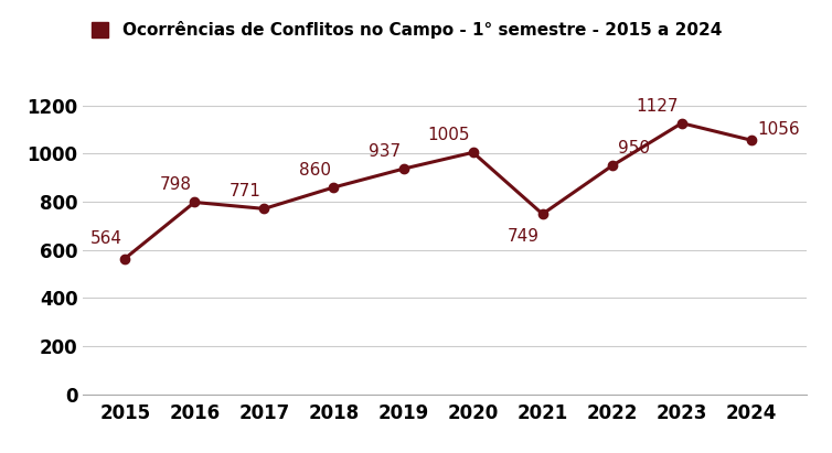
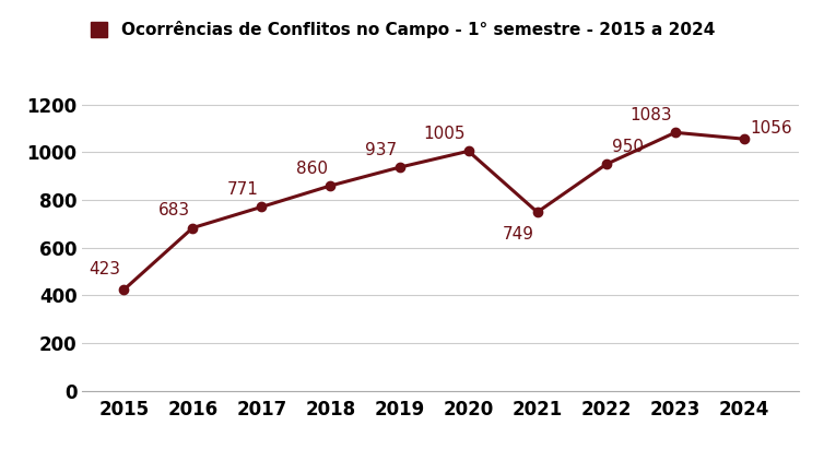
2015: 564 -> 423
2016: 798 -> 683
2023: 1127 -> 1083
